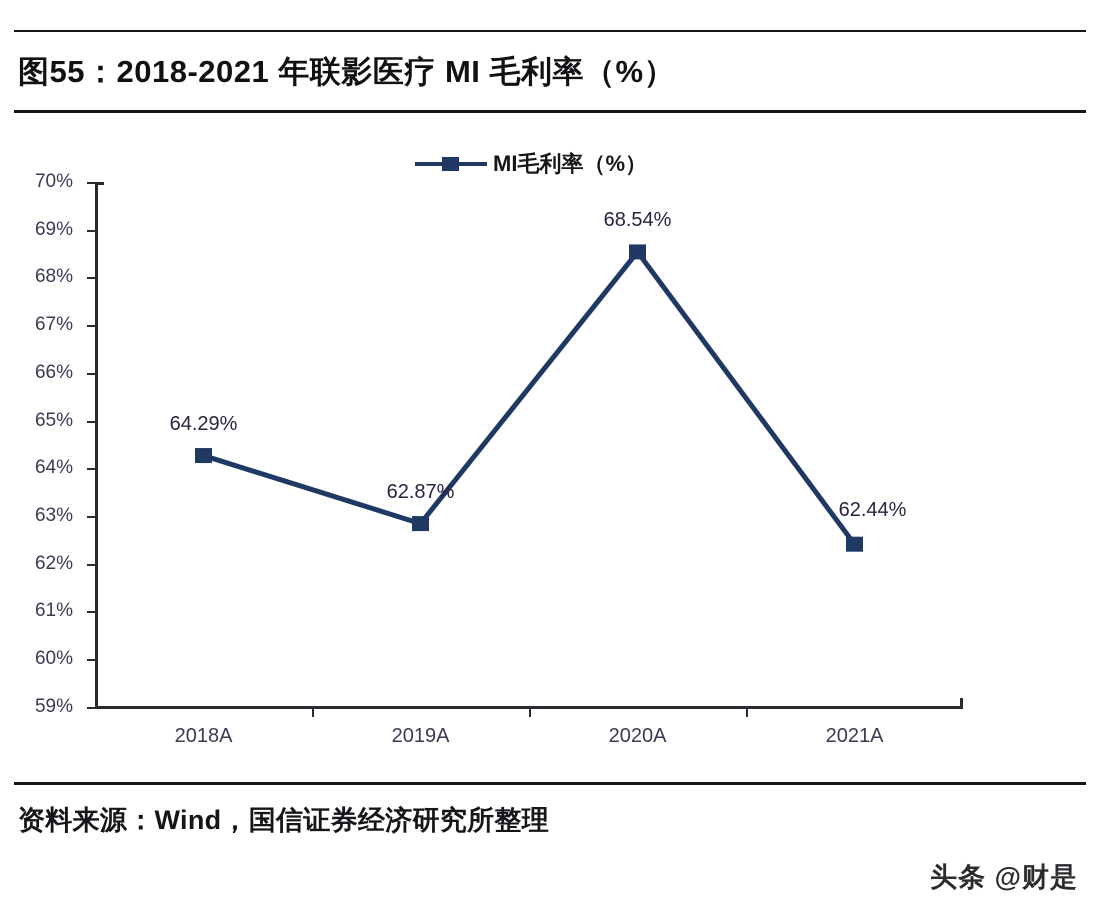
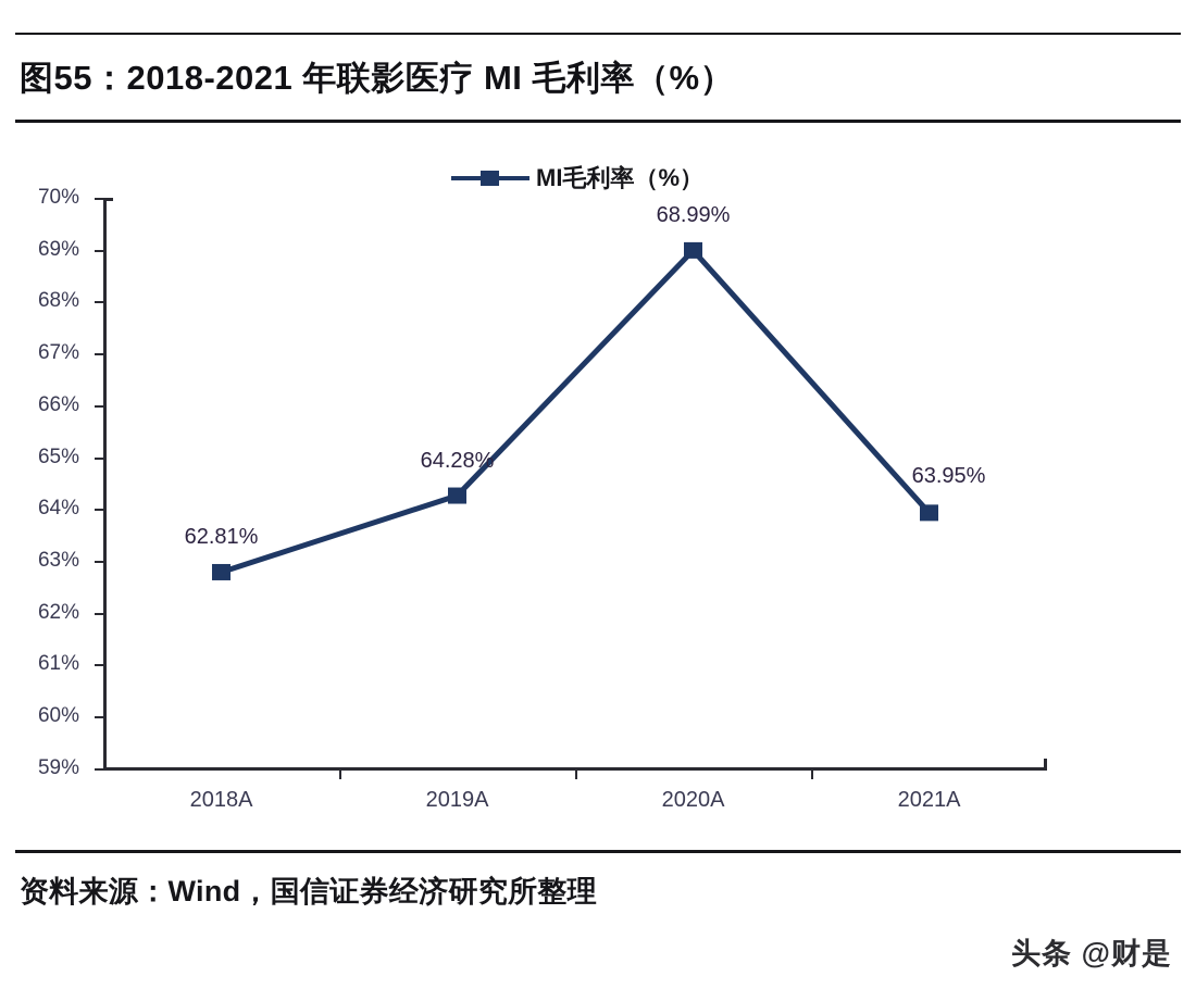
2018A: 64.29% -> 62.81%
2019A: 62.87% -> 64.28%
2020A: 68.54% -> 68.99%
2021A: 62.44% -> 63.95%
